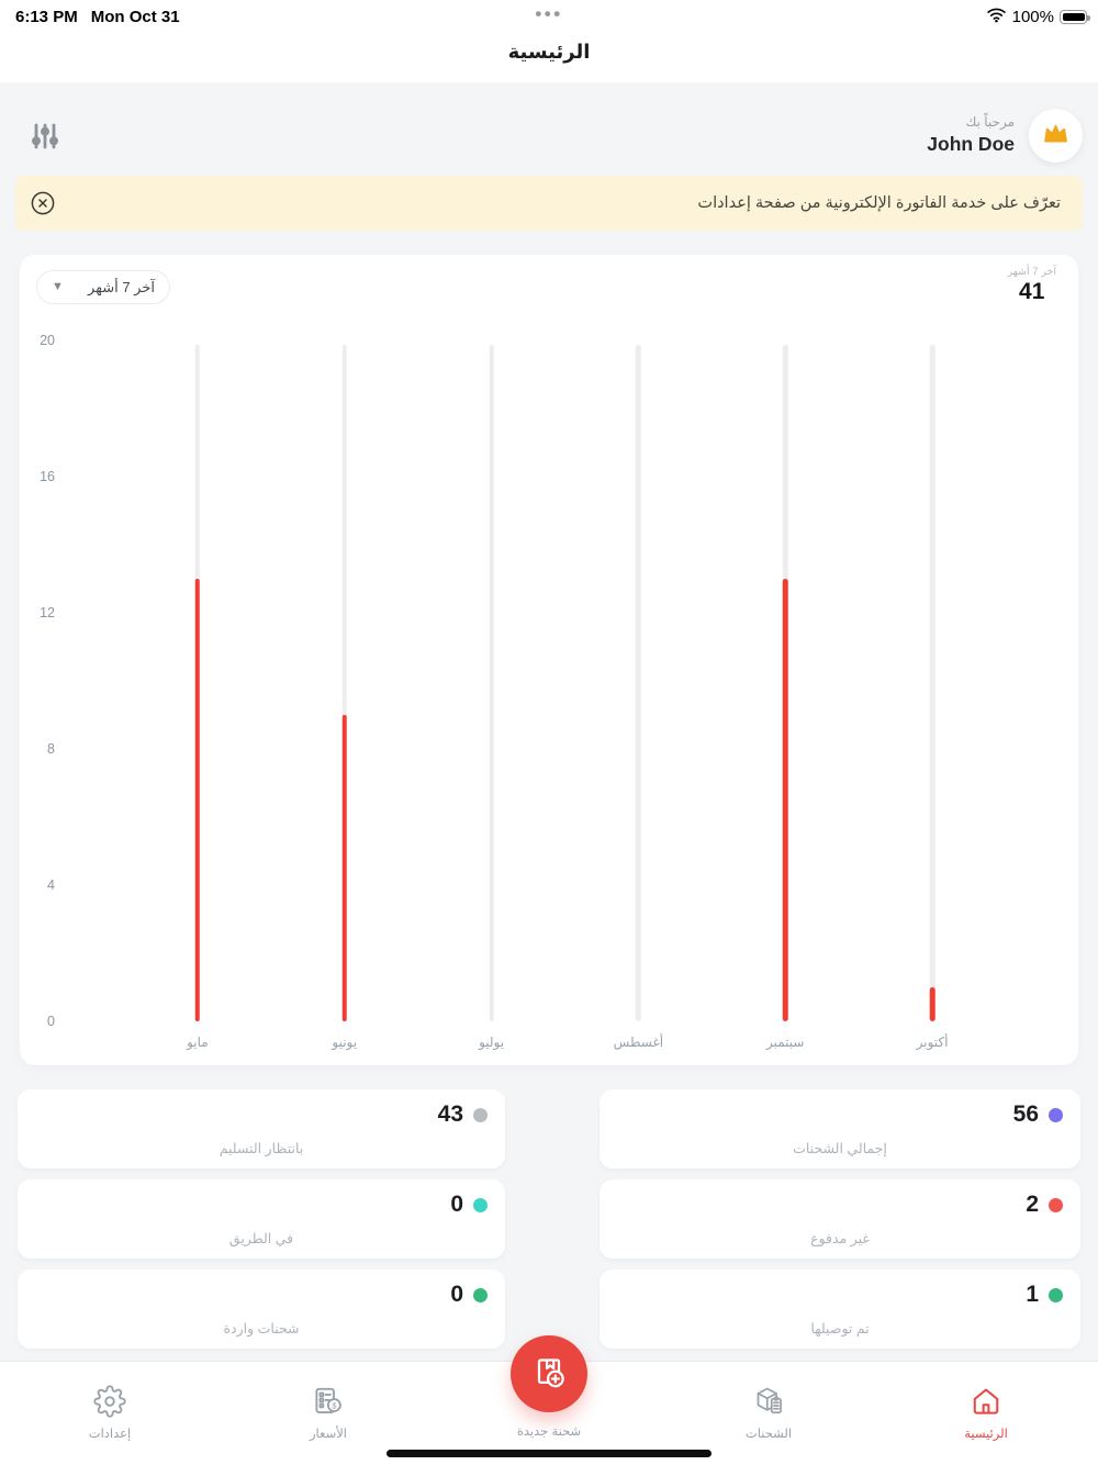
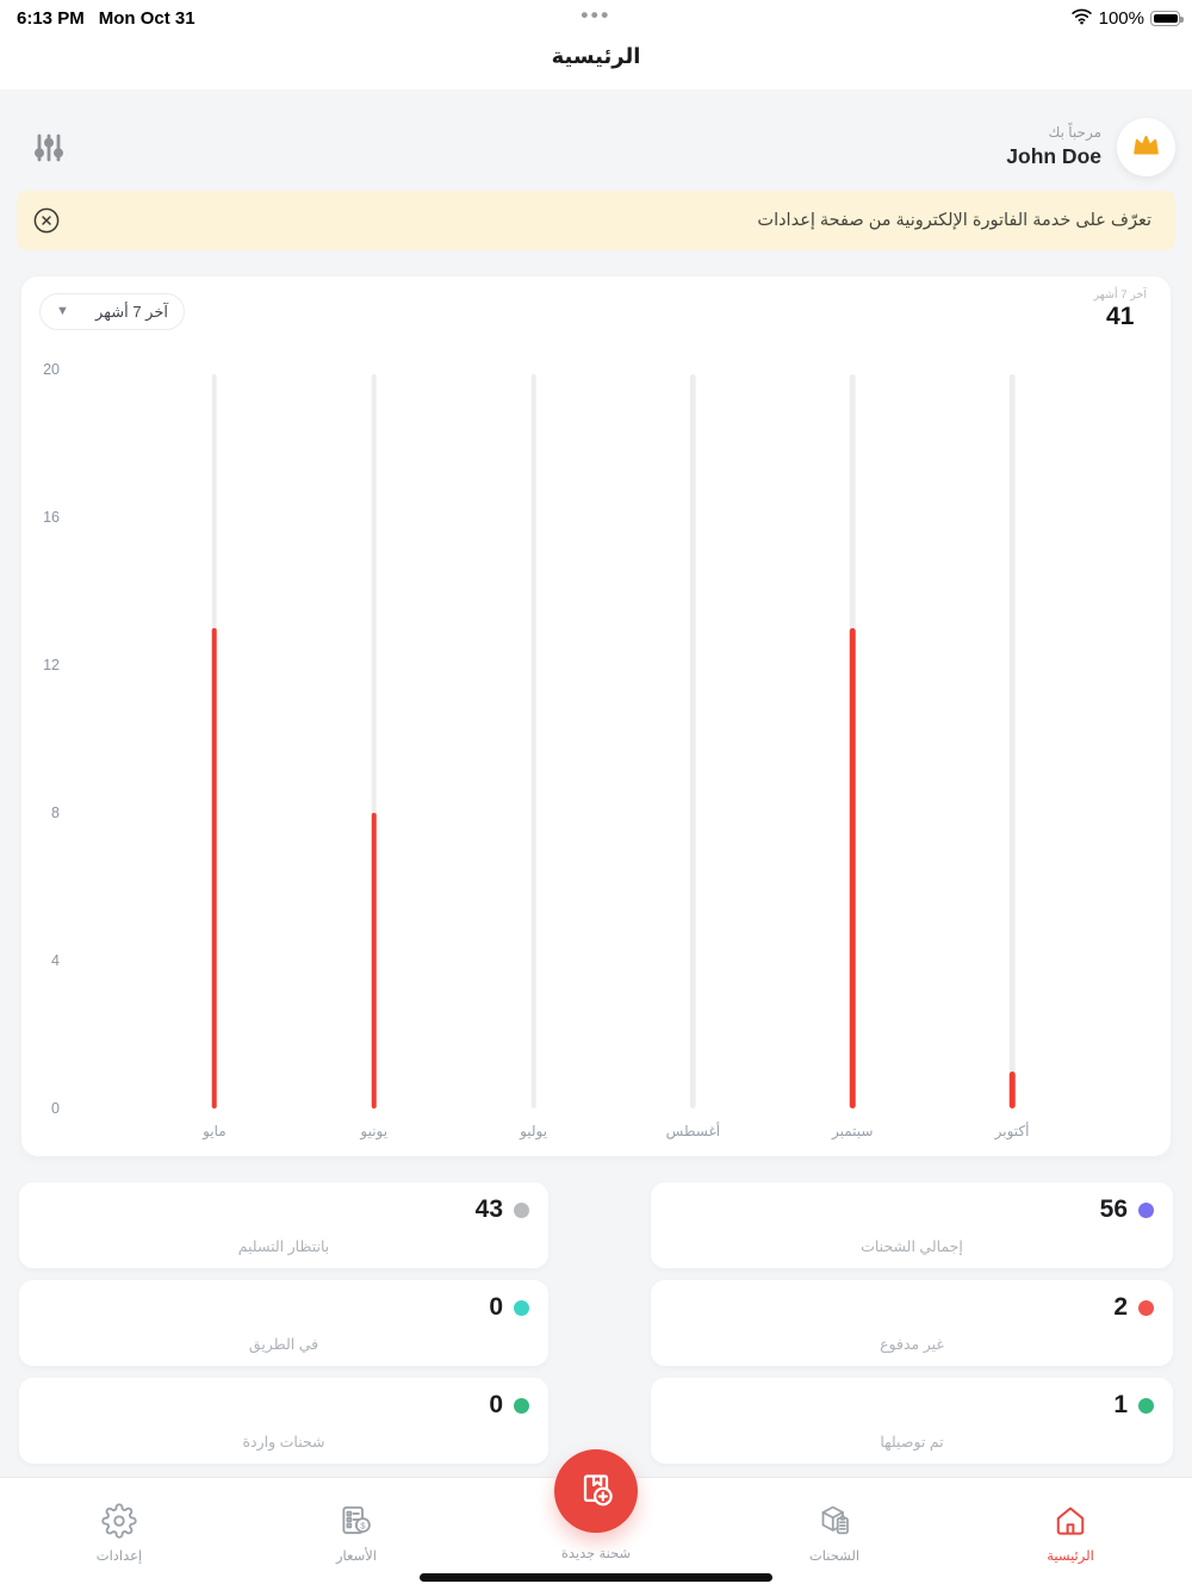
يونيو: 9 -> 8
